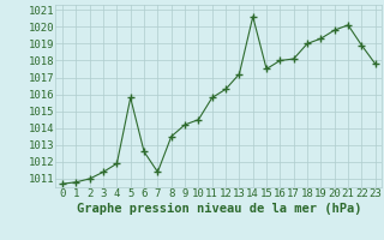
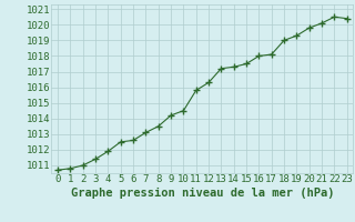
5: 1015.8 -> 1012.5
7: 1011.4 -> 1013.1
14: 1020.6 -> 1017.3
22: 1018.9 -> 1020.5
23: 1017.8 -> 1020.4
